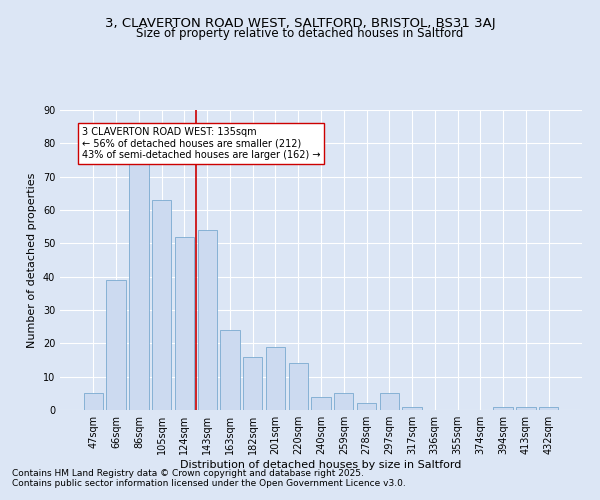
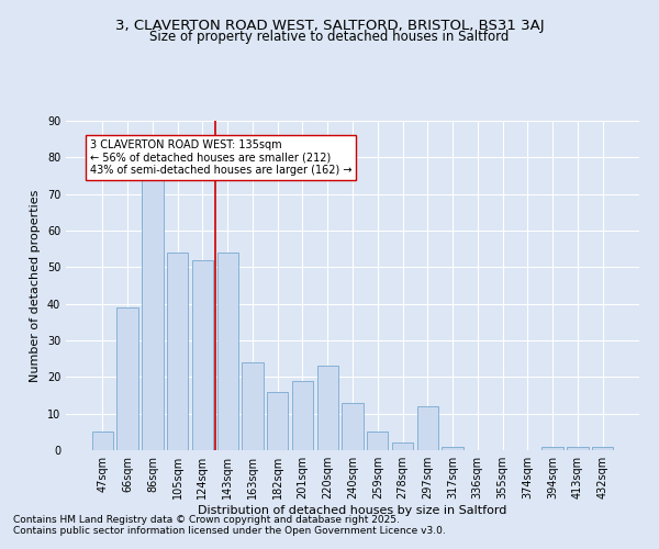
105sqm: 63 -> 54
220sqm: 14 -> 23
240sqm: 4 -> 13
297sqm: 5 -> 12
